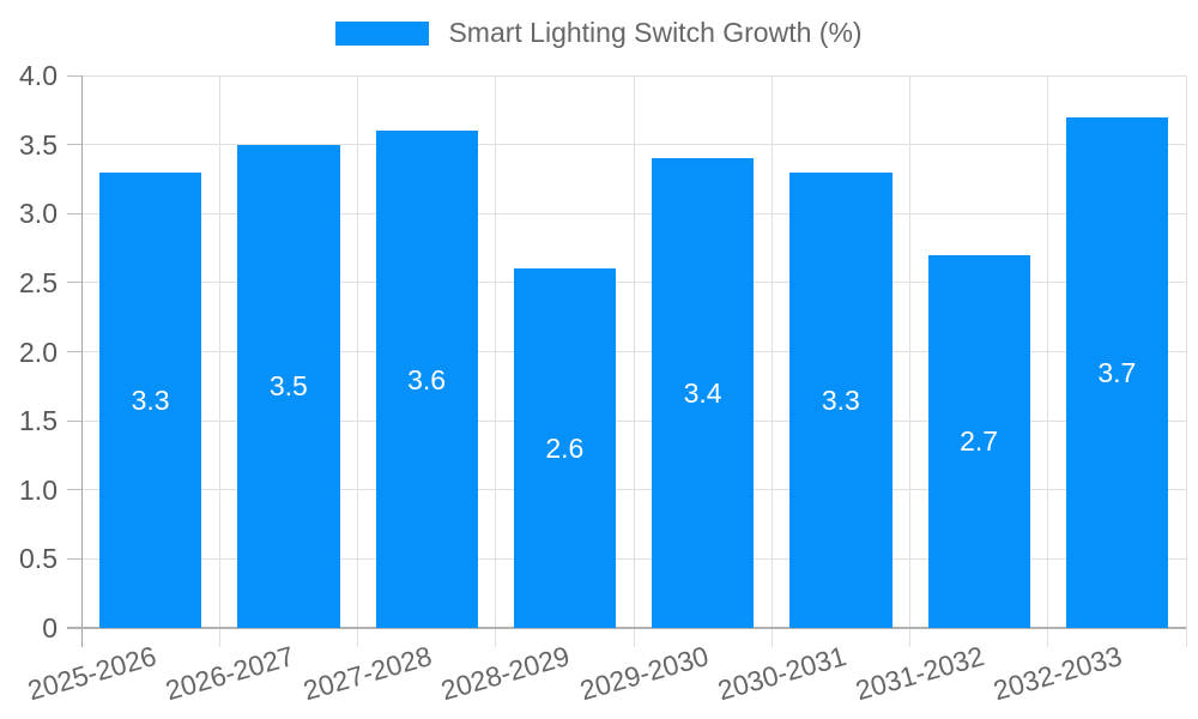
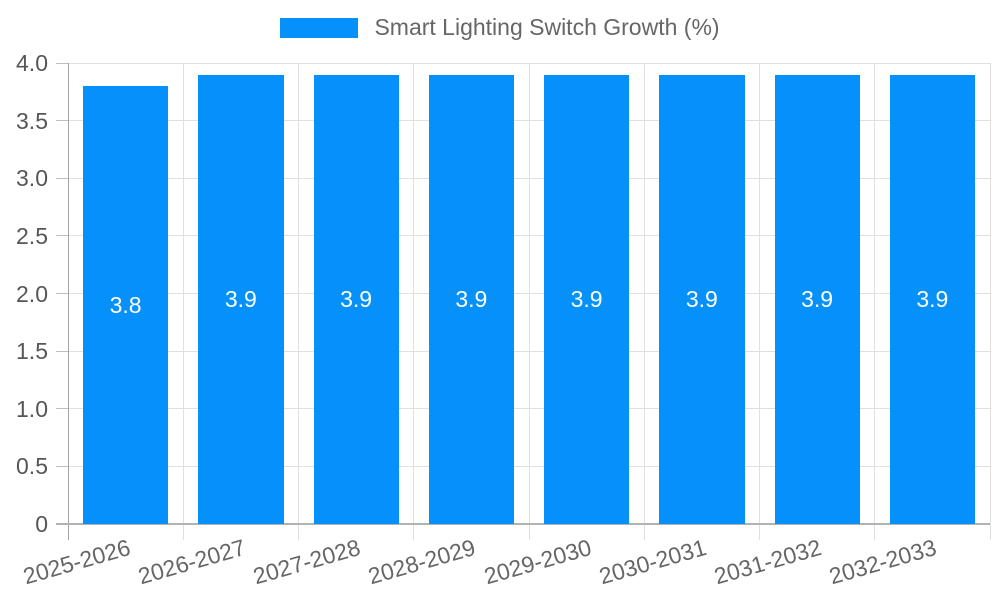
2025-2026: 3.3 -> 3.8
2026-2027: 3.5 -> 3.9
2027-2028: 3.6 -> 3.9
2028-2029: 2.6 -> 3.9
2029-2030: 3.4 -> 3.9
2030-2031: 3.3 -> 3.9
2031-2032: 2.7 -> 3.9
2032-2033: 3.7 -> 3.9
